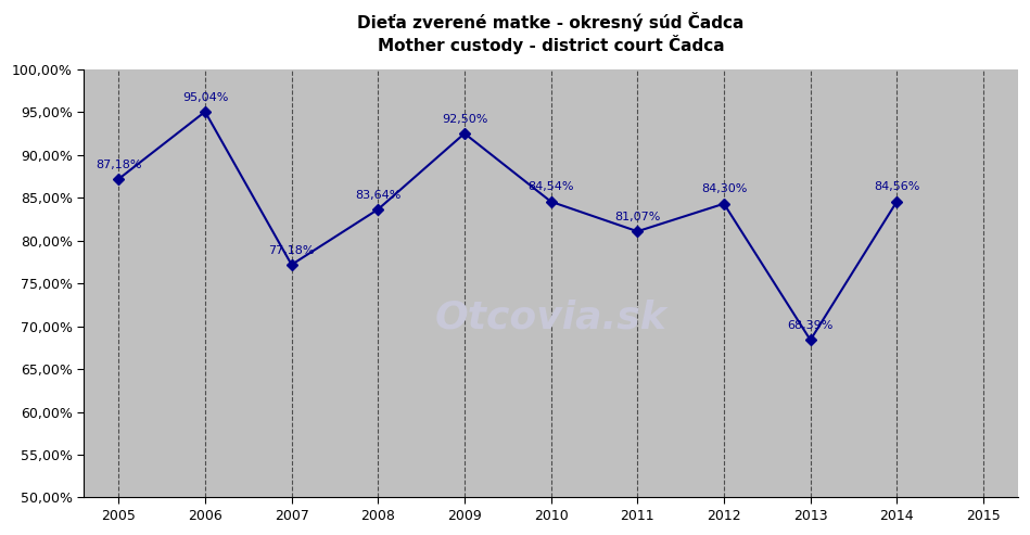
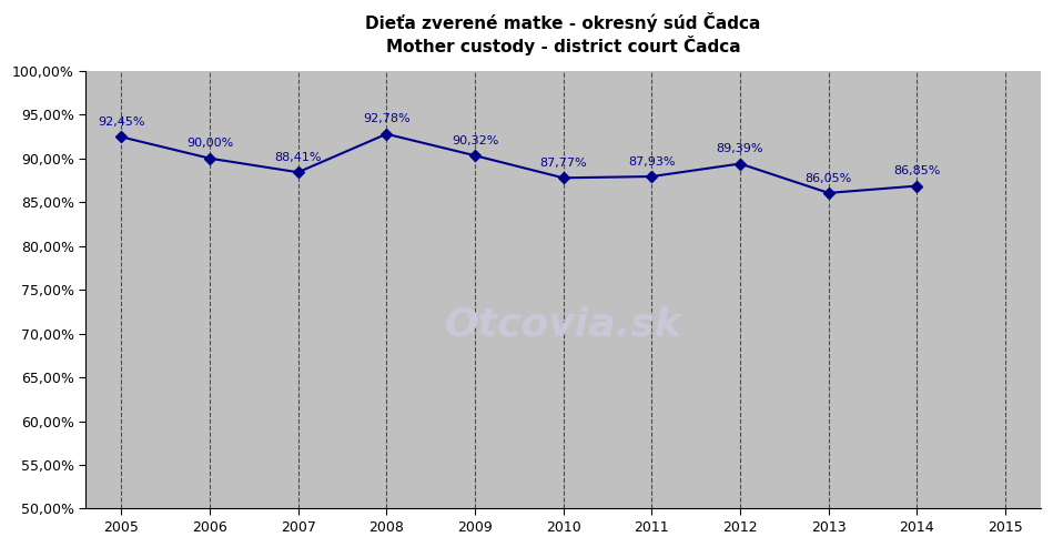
2005: 87,18% -> 92,45%
2006: 95,04% -> 90,00%
2007: 77,18% -> 88,41%
2008: 83,64% -> 92,78%
2009: 92,50% -> 90,32%
2010: 84,54% -> 87,77%
2011: 81,07% -> 87,93%
2012: 84,30% -> 89,39%
2013: 68,39% -> 86,05%
2014: 84,56% -> 86,85%
